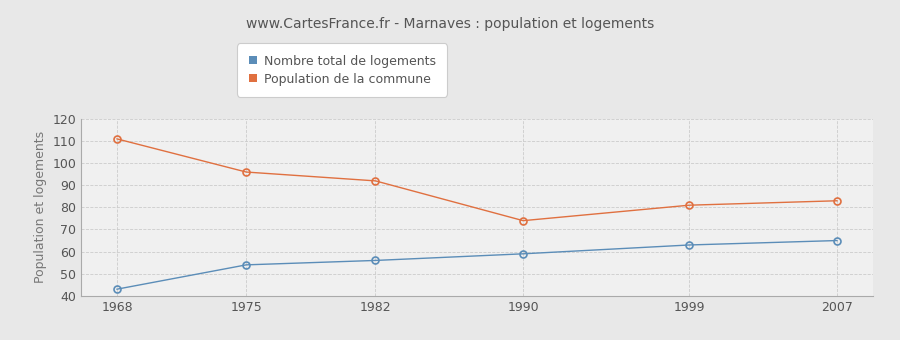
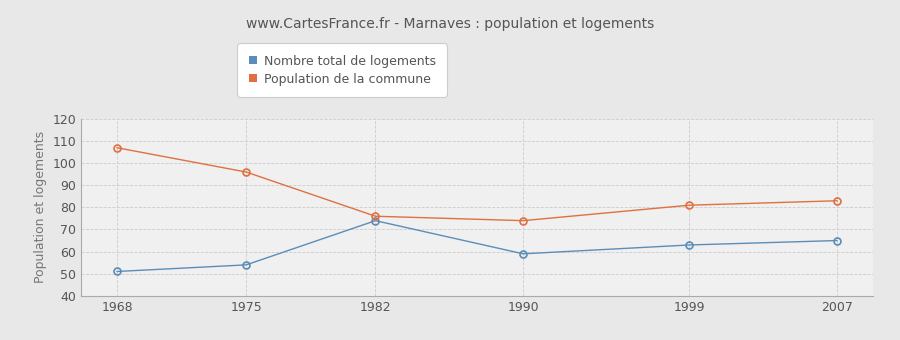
Nombre total de logements/1968: 43 -> 51
Population de la commune/1968: 111 -> 107
Nombre total de logements/1982: 56 -> 74
Population de la commune/1982: 92 -> 76
